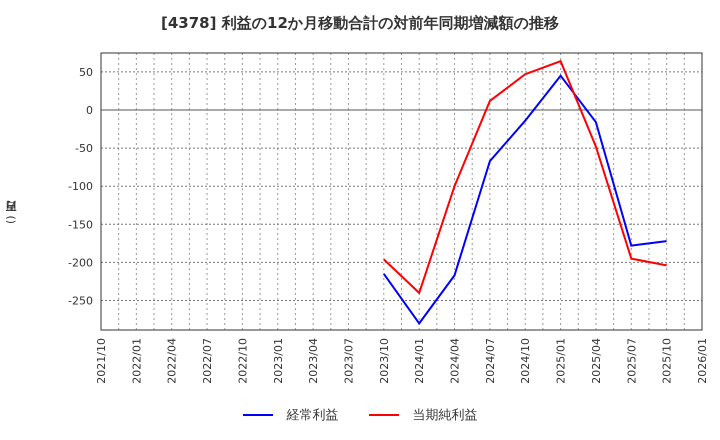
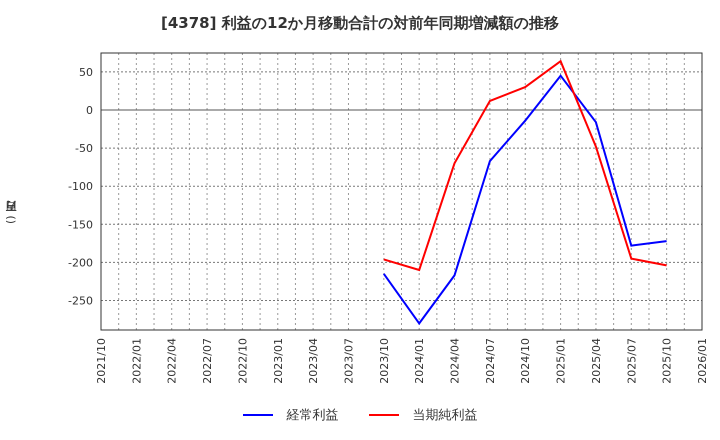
当期純利益/2024/01: -240 -> -210
当期純利益/2024/04: -100 -> -70
当期純利益/2024/10: 50 -> 30
